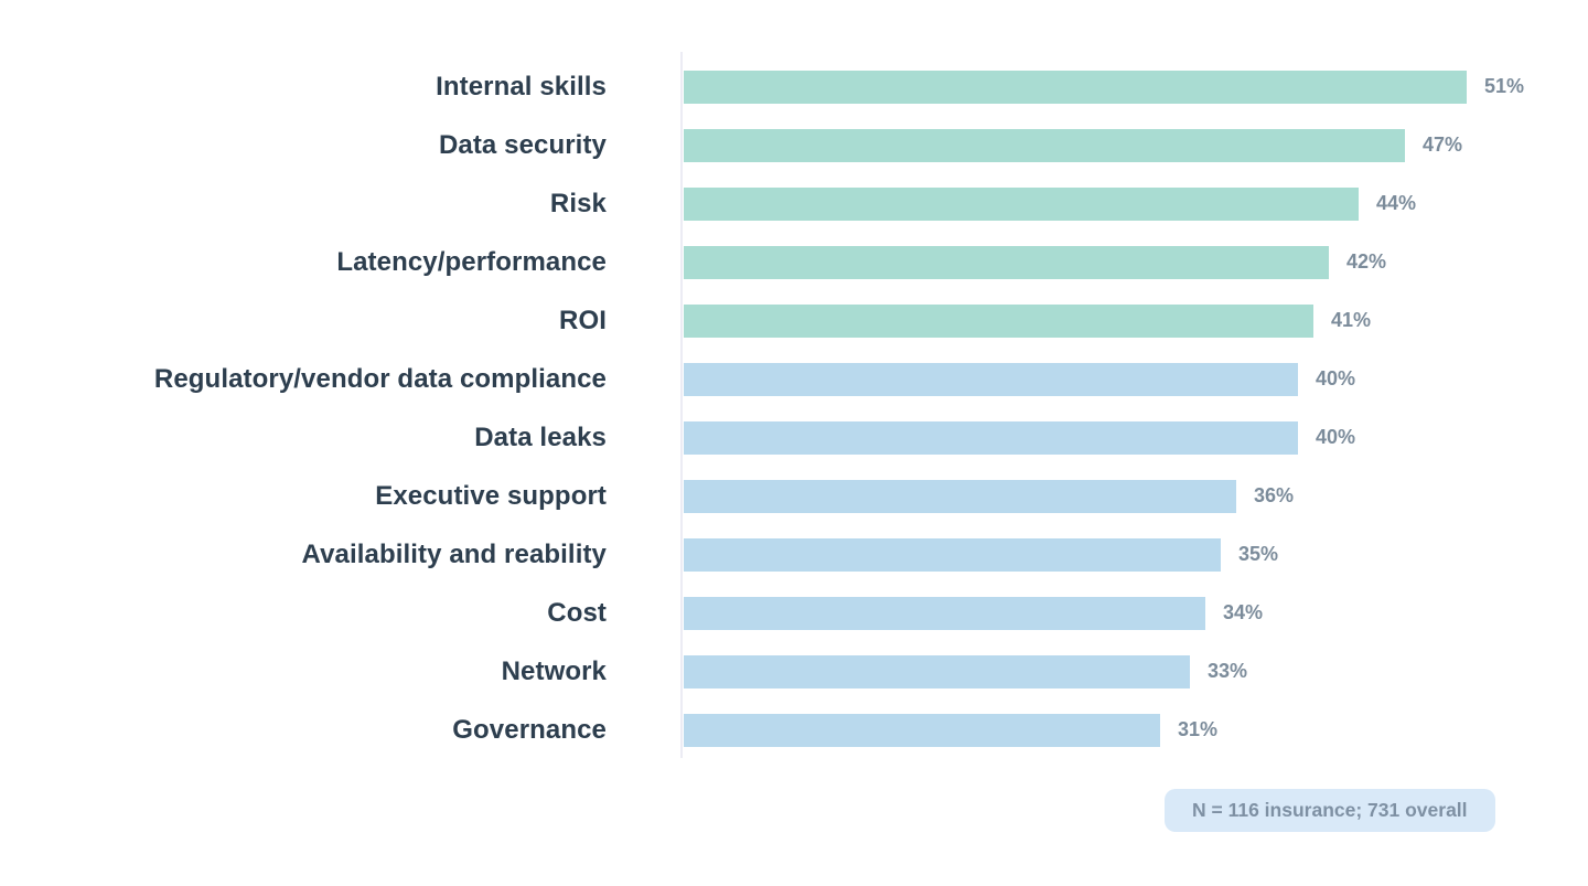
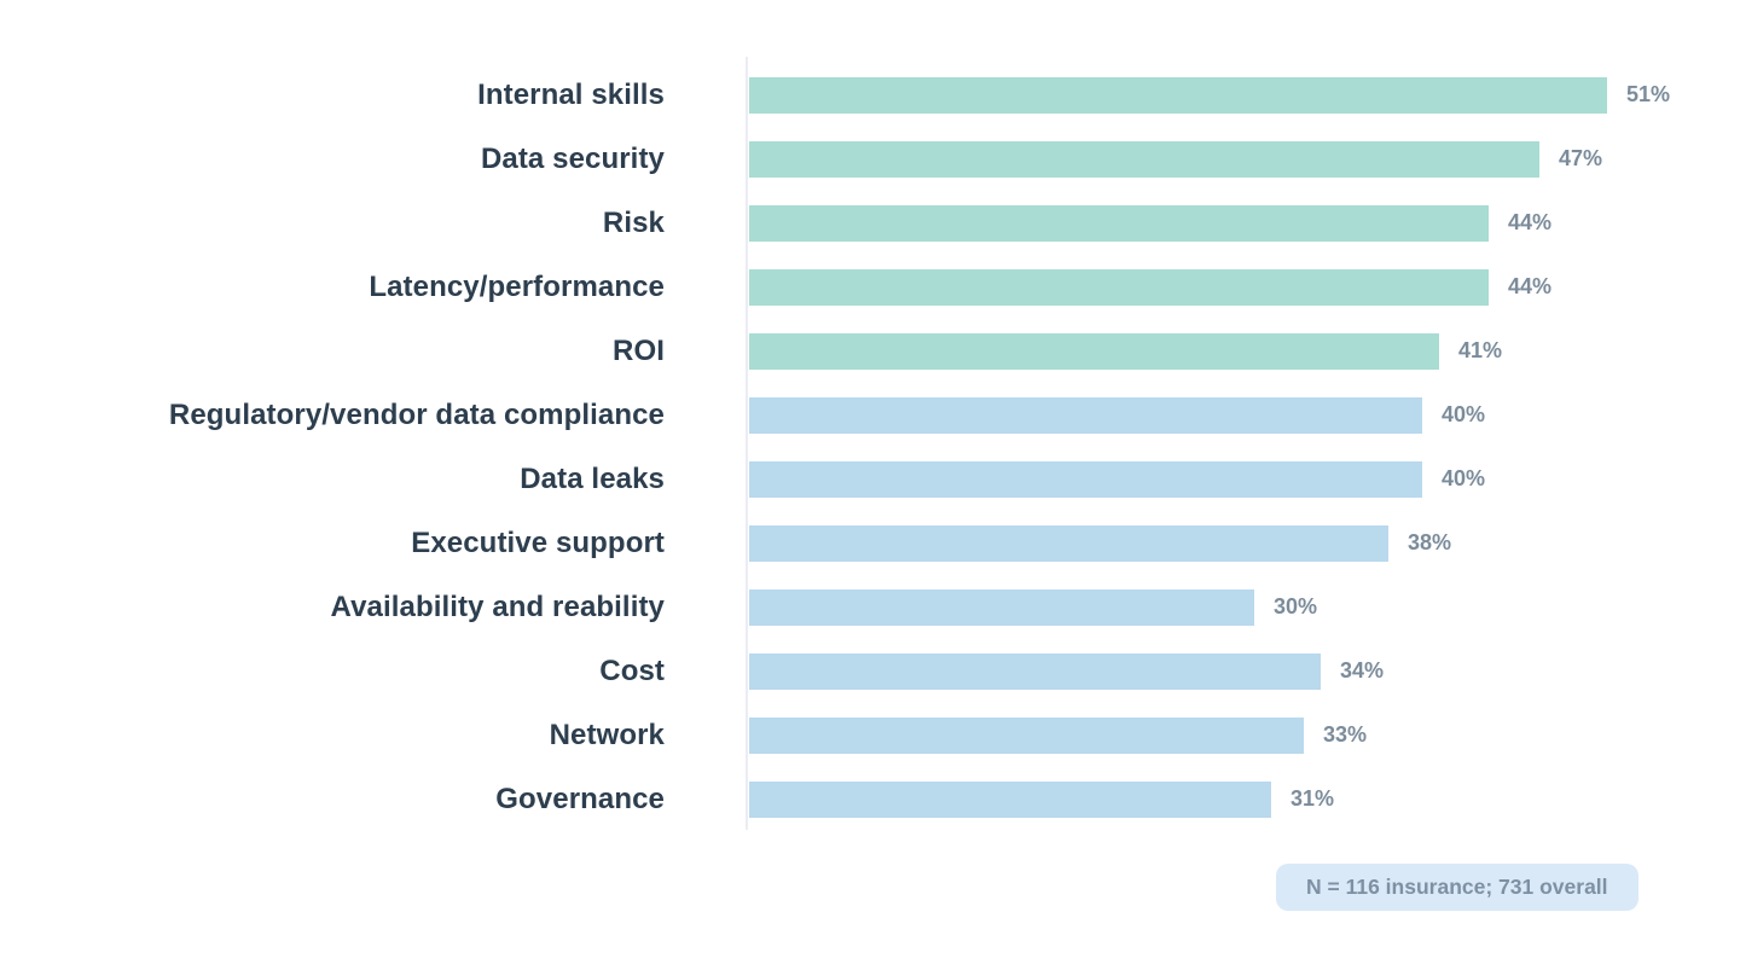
Latency/performance: 42% -> 44%
Executive support: 36% -> 38%
Availability and reability: 35% -> 30%
